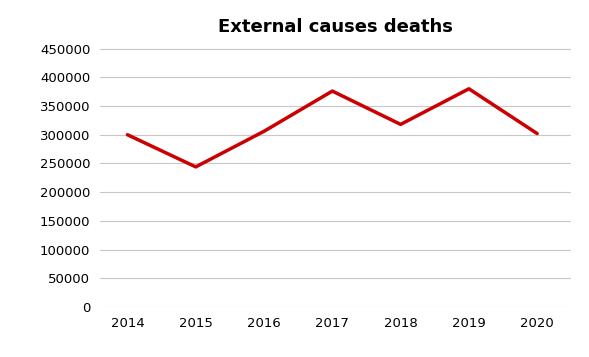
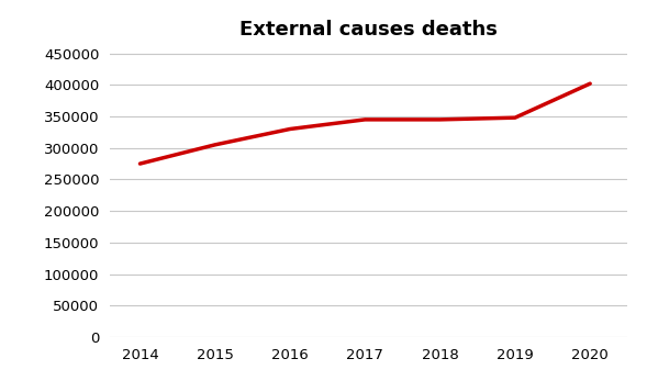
2014: 300000 -> 275000
2015: 244000 -> 305000
2016: 306000 -> 330000
2017: 376000 -> 345000
2018: 318000 -> 345000
2019: 380000 -> 348000
2020: 302000 -> 402000
